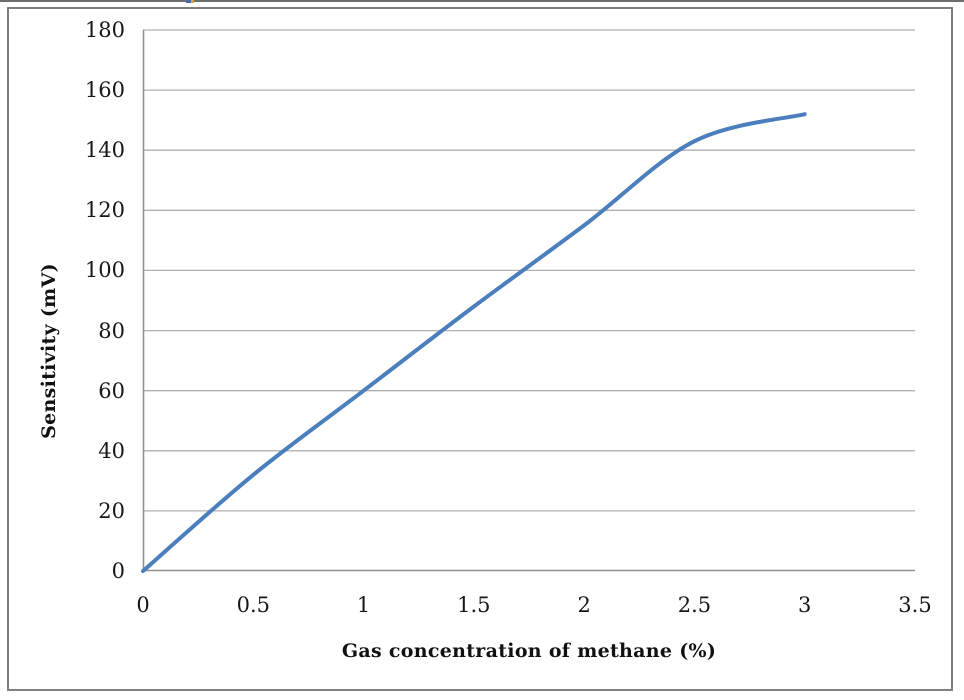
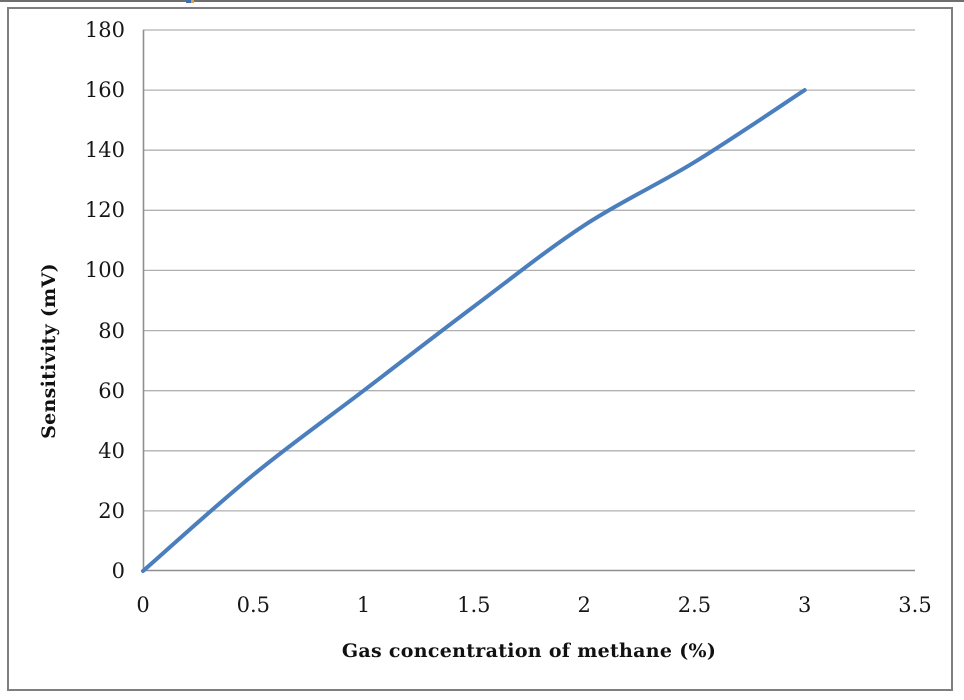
2.5: 143 -> 136
3: 152 -> 160
